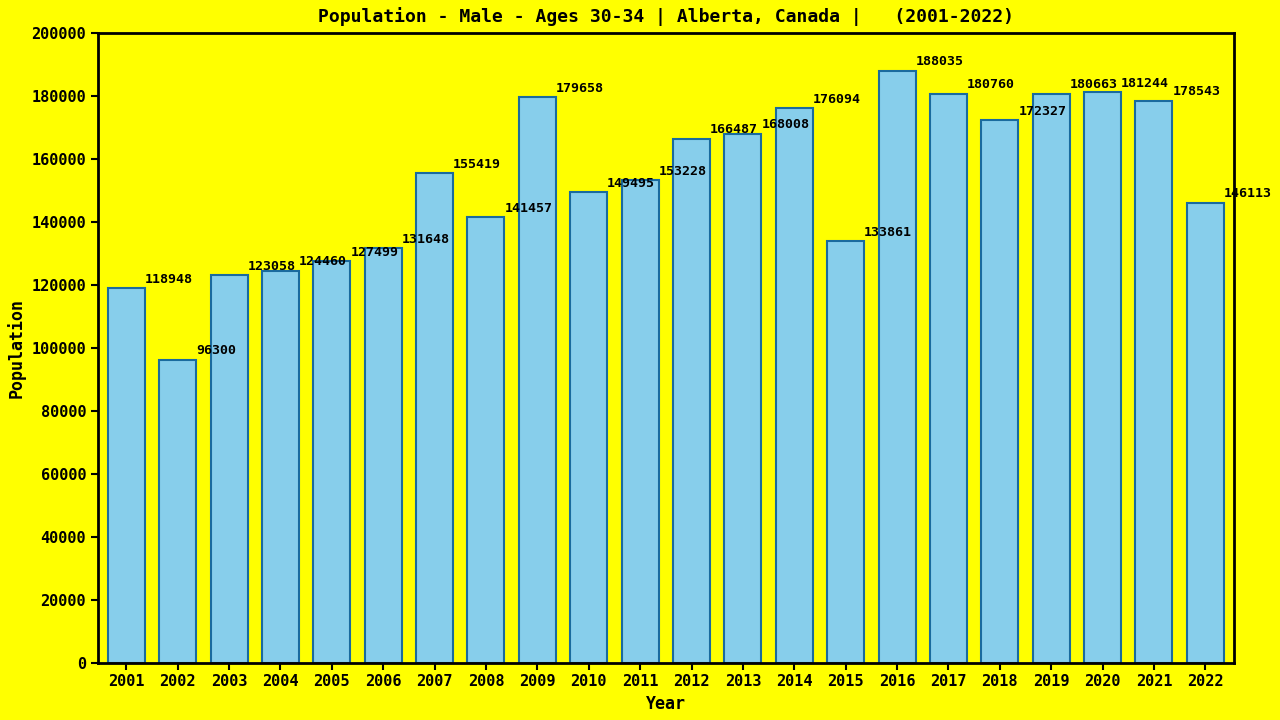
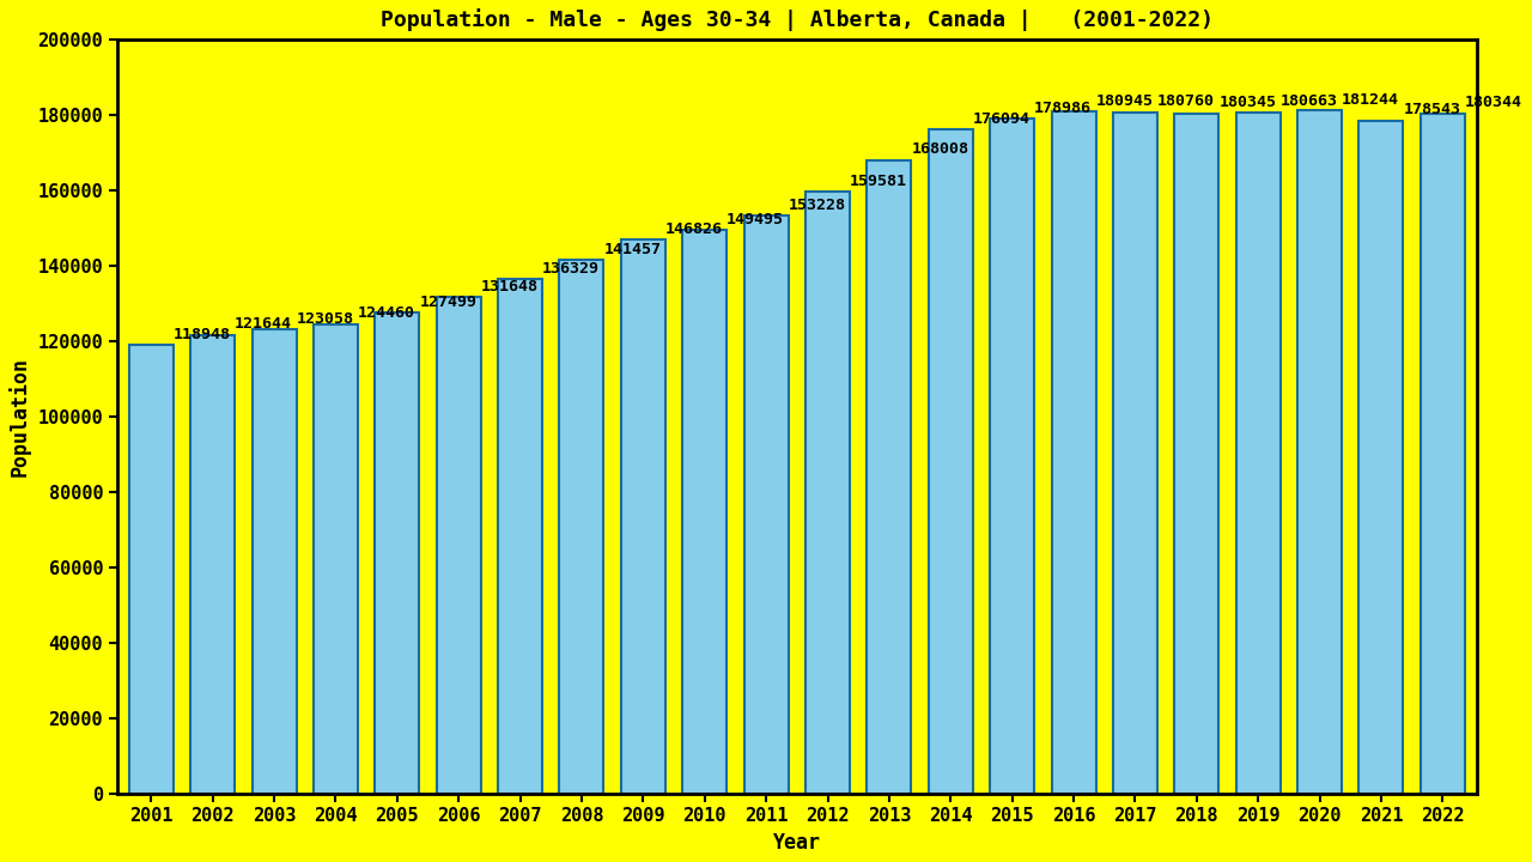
2002: 96300 -> 121644
2007: 155419 -> 136329
2009: 179658 -> 146826
2012: 166487 -> 159581
2015: 133861 -> 178986
2016: 188035 -> 180945
2018: 172327 -> 180345
2022: 146113 -> 180344
